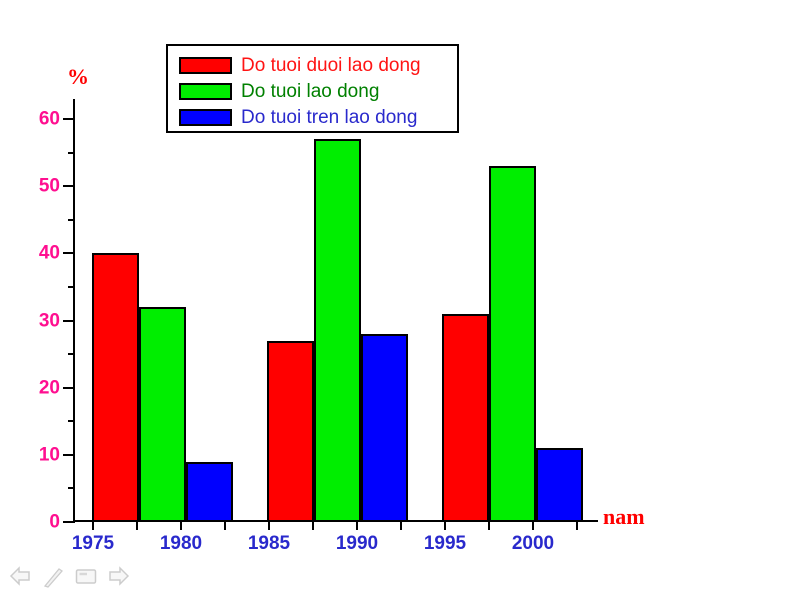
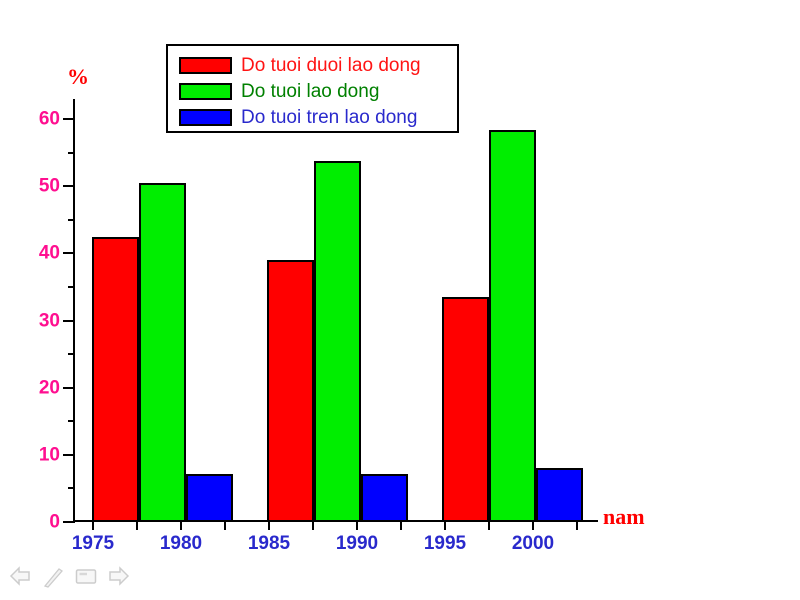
Do tuoi duoi lao dong/1975: 40 -> 42
Do tuoi lao dong/1975: 32 -> 50
Do tuoi tren lao dong/1975: 9 -> 7
Do tuoi duoi lao dong/1985: 27 -> 39
Do tuoi lao dong/1985: 57 -> 54
Do tuoi tren lao dong/1985: 28 -> 7
Do tuoi duoi lao dong/1995: 31 -> 34
Do tuoi lao dong/1995: 53 -> 58
Do tuoi tren lao dong/1995: 11 -> 8
